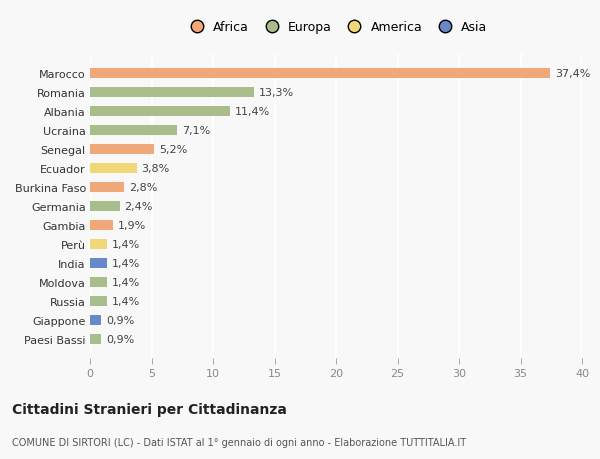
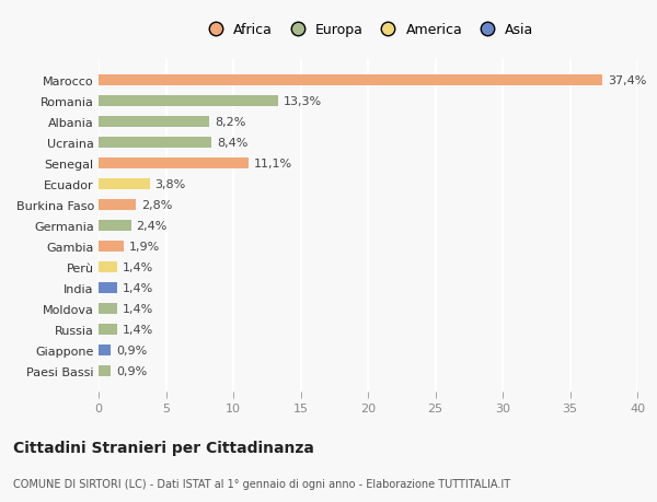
Albania: 11,4% -> 8,2%
Ucraina: 7,1% -> 8,4%
Senegal: 5,2% -> 11,1%
